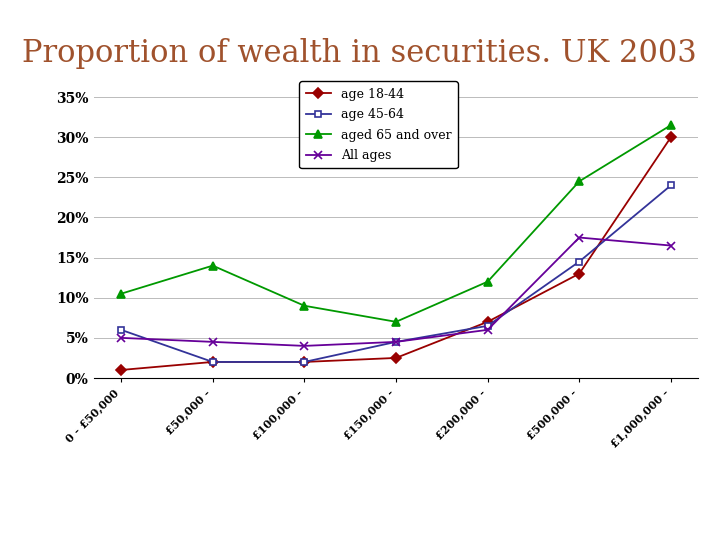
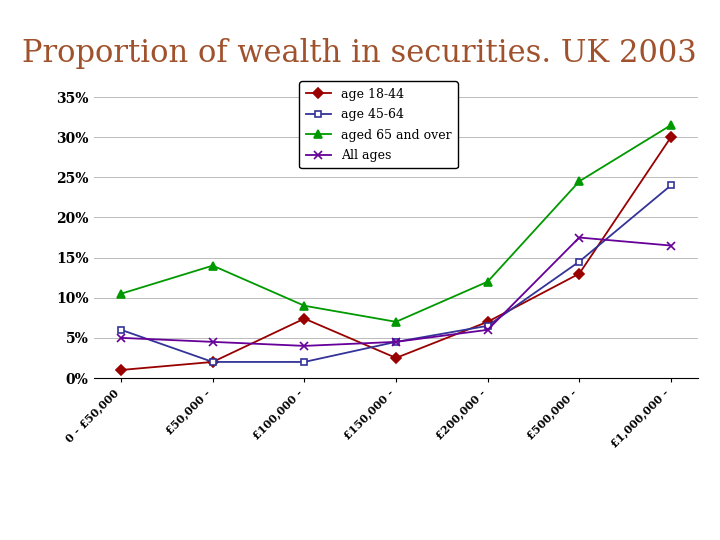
age 18-44/£100,000 -: 2.0% -> 7.4%
